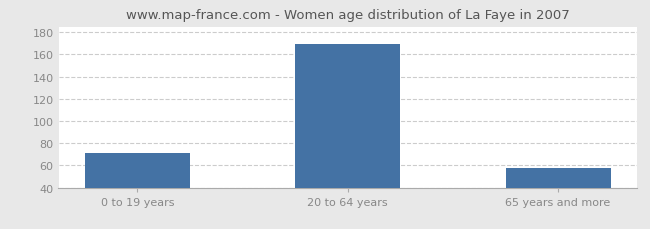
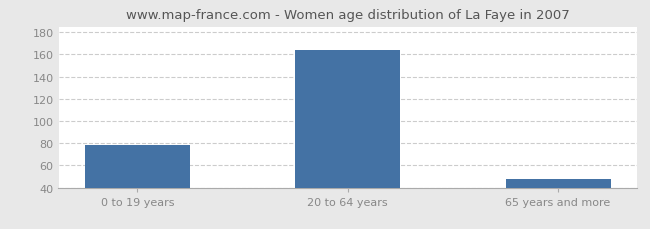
0 to 19 years: 71 -> 78
20 to 64 years: 169 -> 164
65 years and more: 58 -> 48
